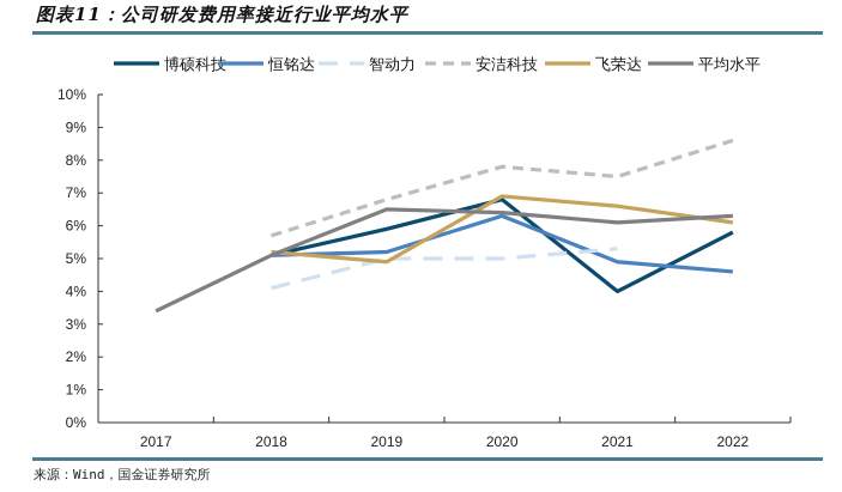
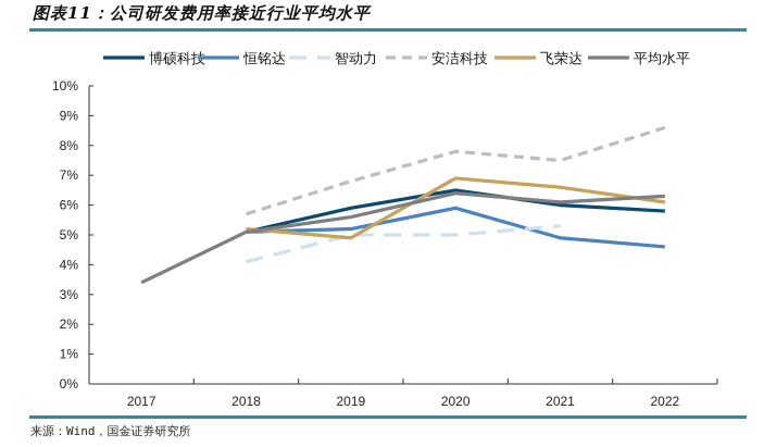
平均水平/2019: 6.5% -> 5.6%
博硕科技/2020: 6.8% -> 6.5%
恒铭达/2020: 6.3% -> 5.9%
博硕科技/2021: 4.0% -> 6.0%
